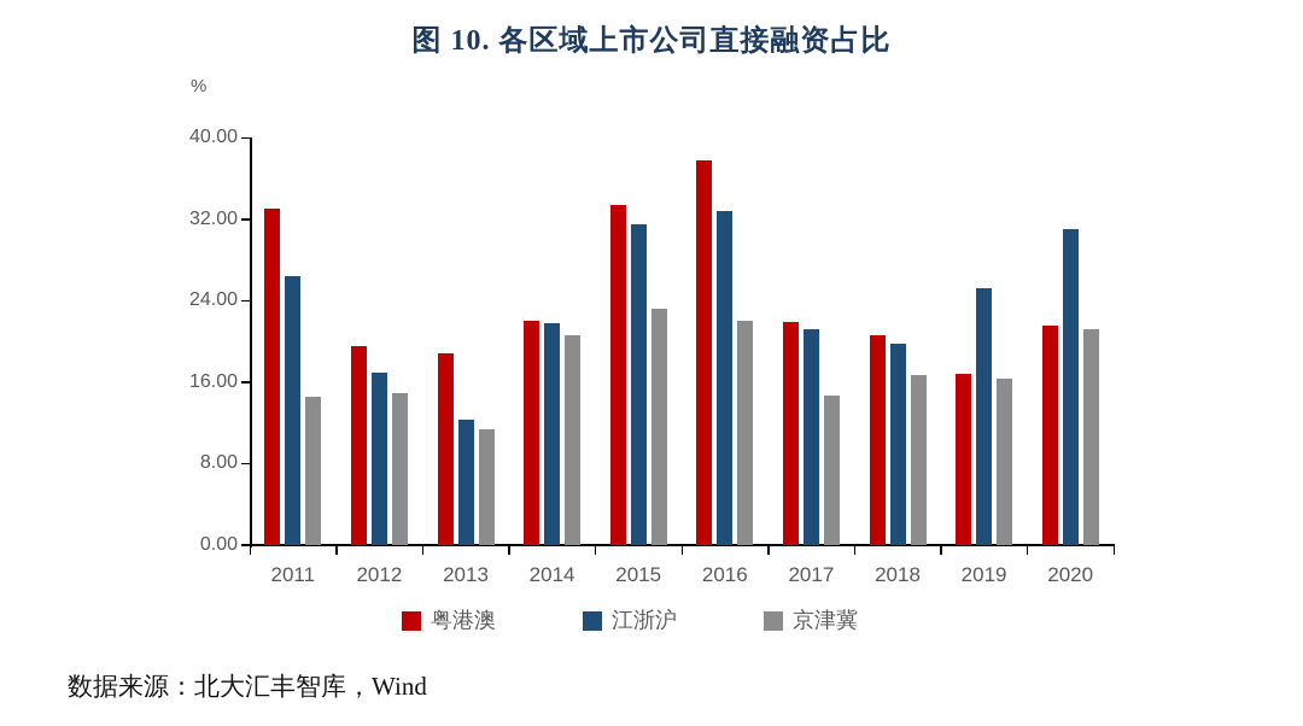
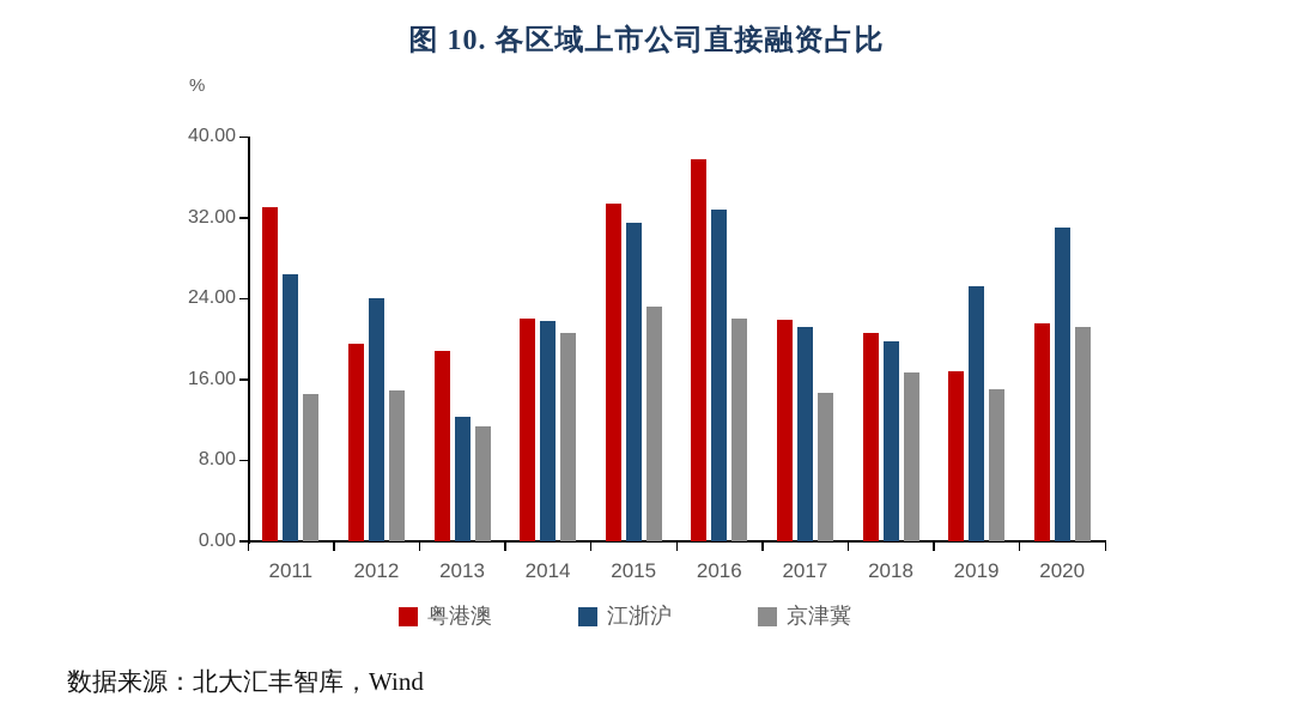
江浙沪/2012: 17 -> 24
京津冀/2019: 16 -> 15
